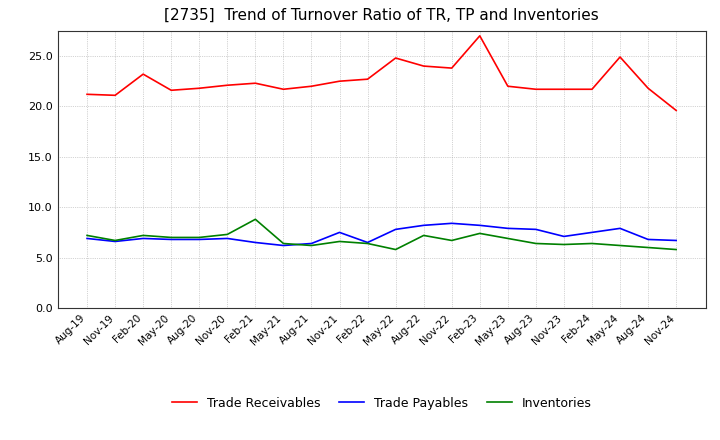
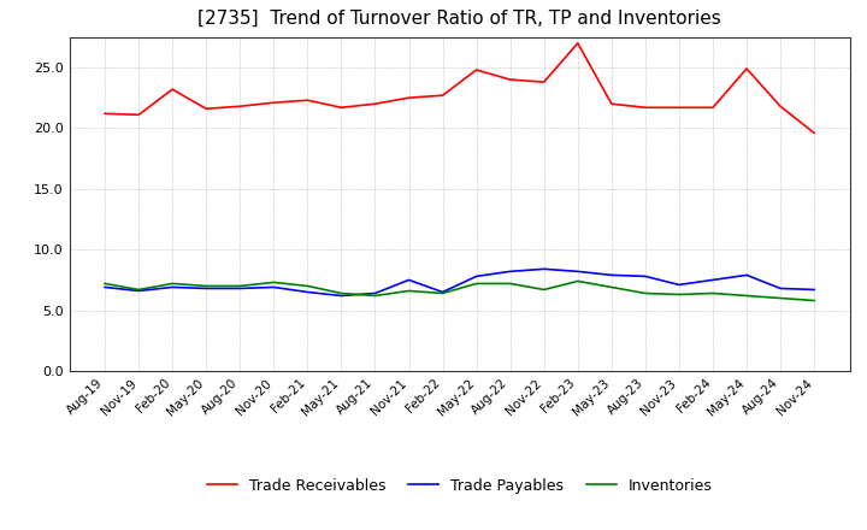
Inventories/Feb-21: 8.8 -> 7.0
Inventories/May-22: 5.8 -> 7.2
